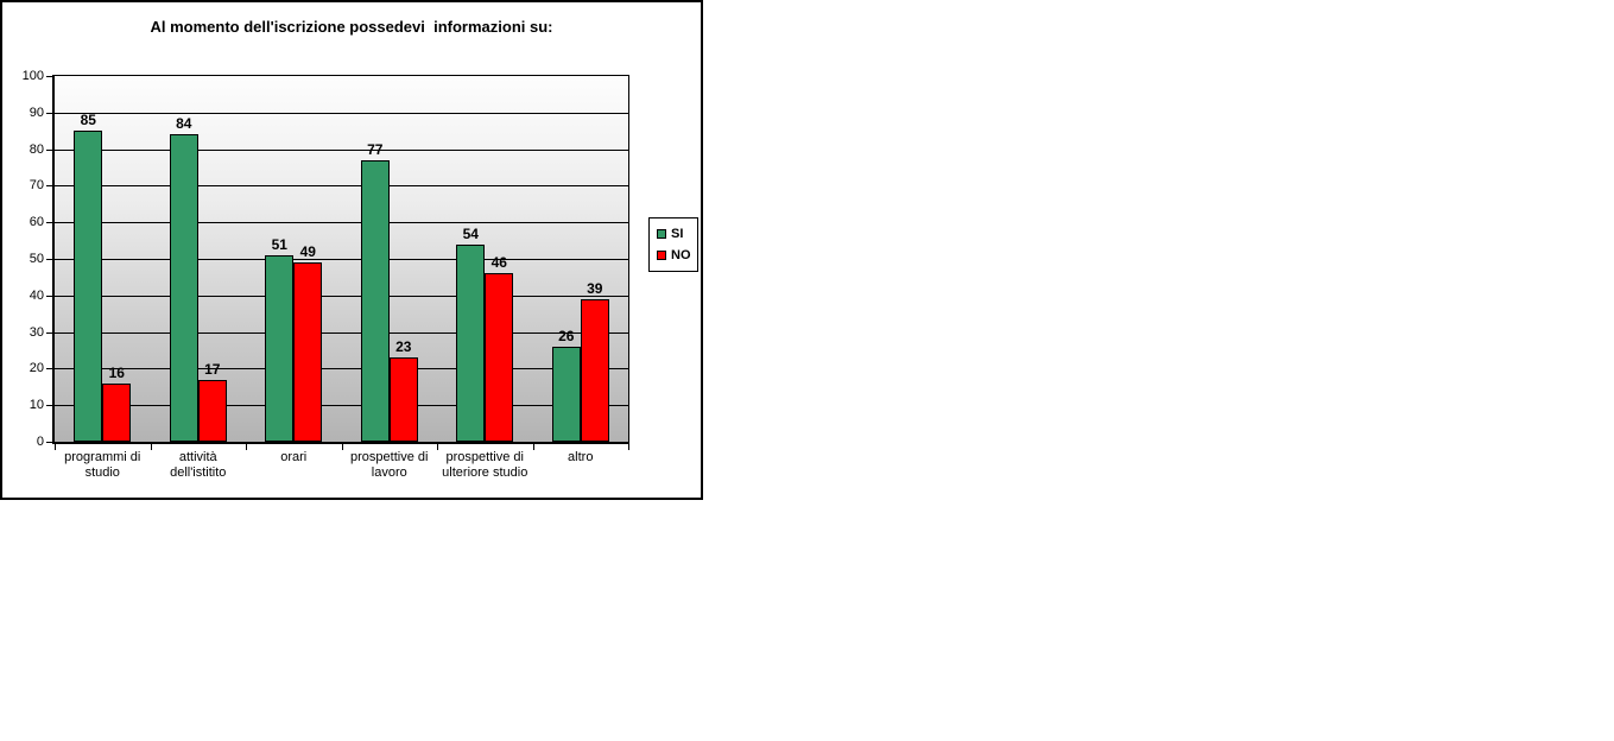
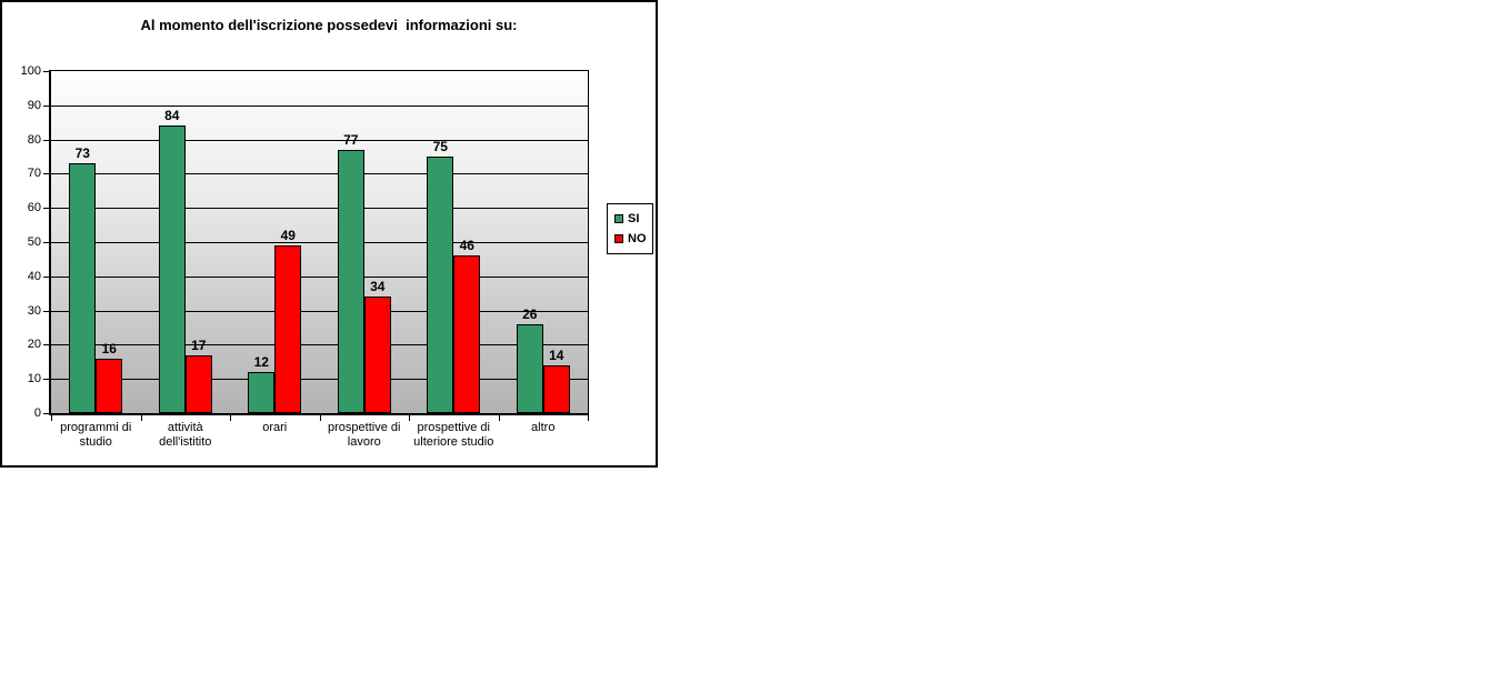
SI/programmi di studio: 85 -> 73
SI/orari: 51 -> 12
NO/prospettive di lavoro: 23 -> 34
SI/prospettive di ulteriore studio: 54 -> 75
NO/altro: 39 -> 14
